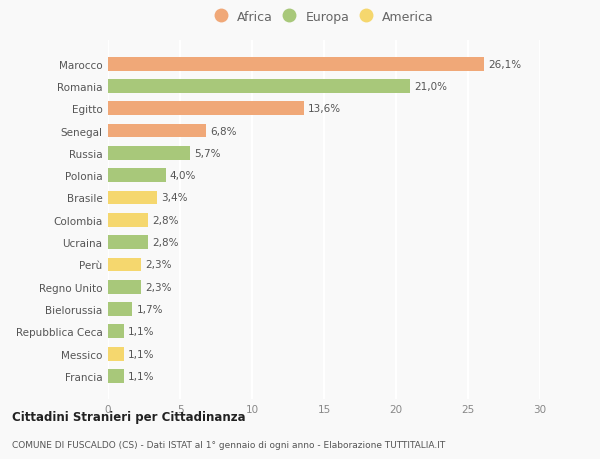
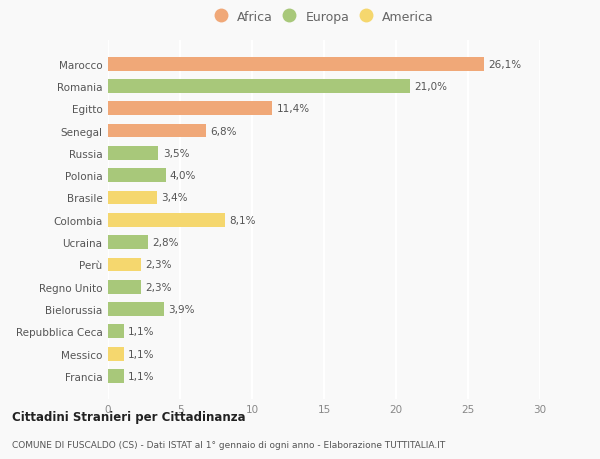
Egitto: 13,6% -> 11,4%
Russia: 5,7% -> 3,5%
Colombia: 2,8% -> 8,1%
Bielorussia: 1,7% -> 3,9%
